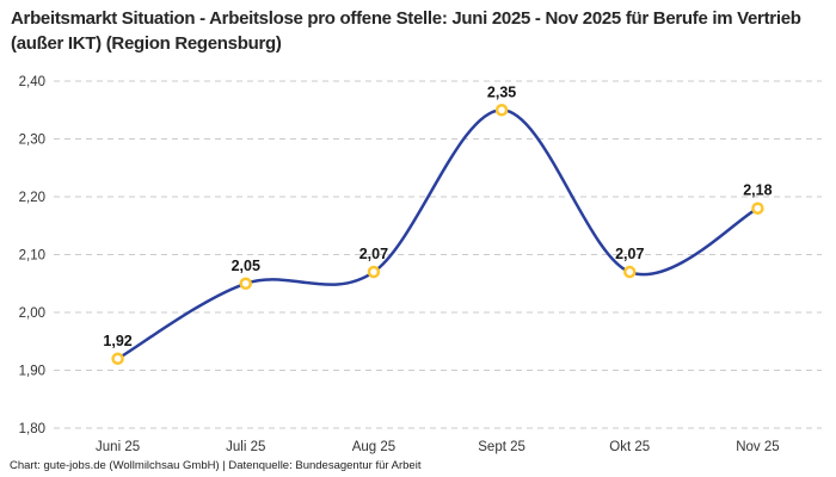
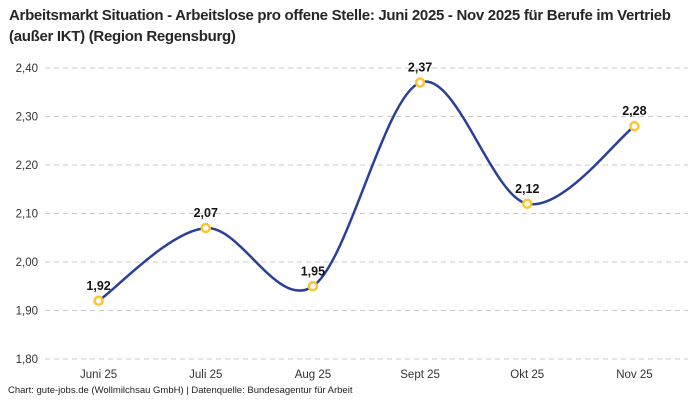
Juli 25: 2,05 -> 2,07
Aug 25: 2,07 -> 1,95
Sept 25: 2,35 -> 2,37
Okt 25: 2,07 -> 2,12
Nov 25: 2,18 -> 2,28
